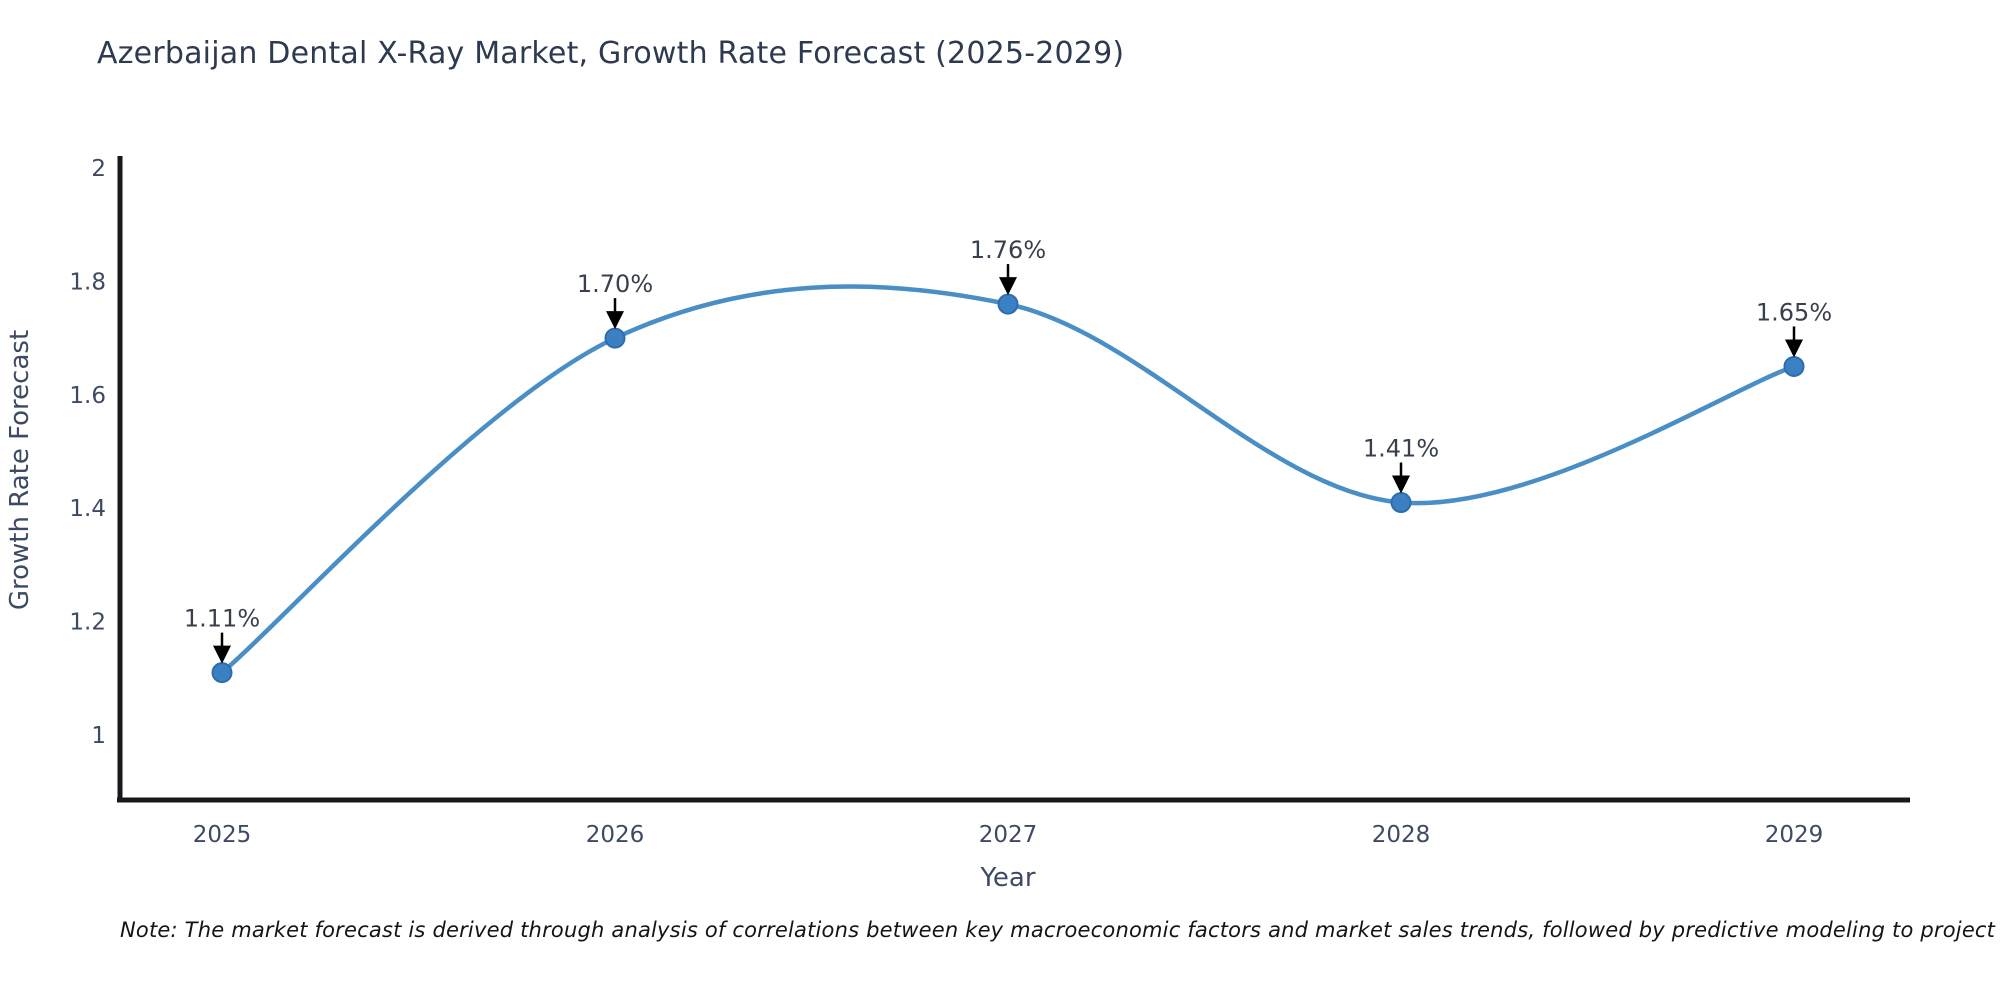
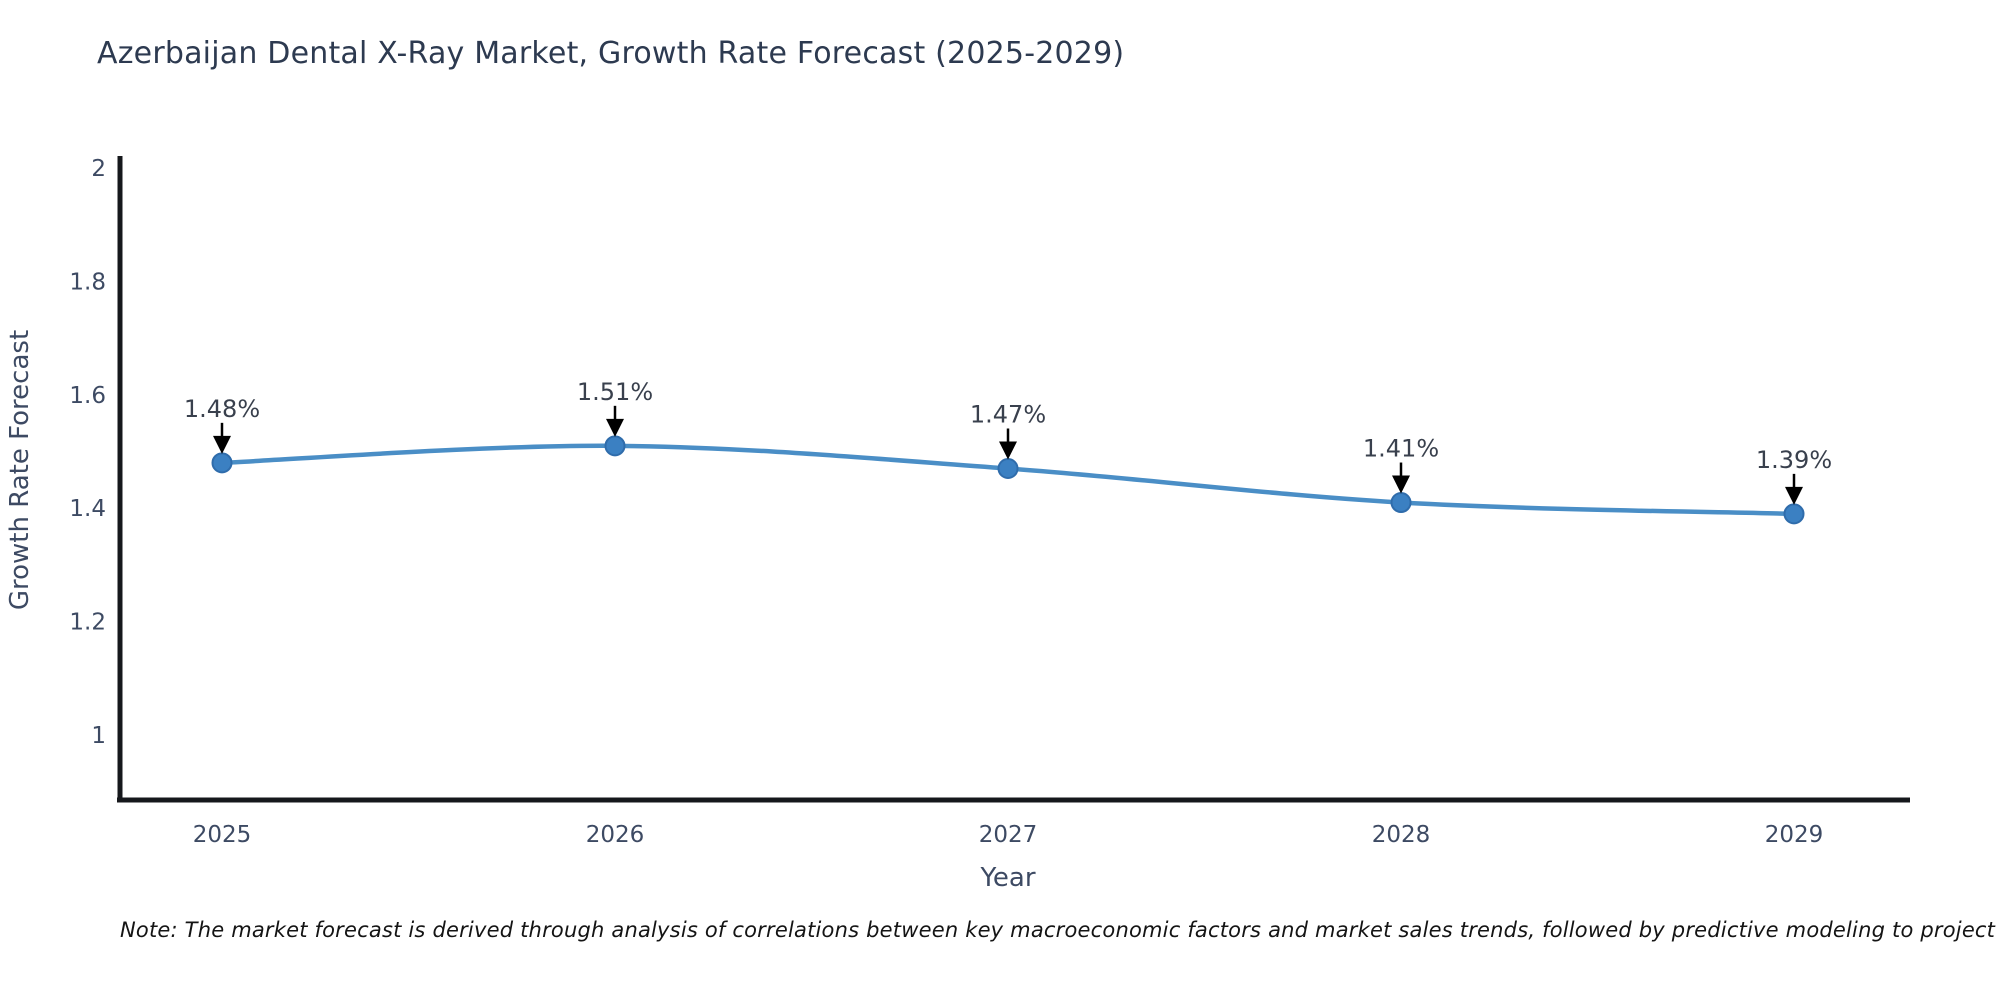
2025: 1.11% -> 1.48%
2026: 1.70% -> 1.51%
2027: 1.76% -> 1.47%
2029: 1.65% -> 1.39%
